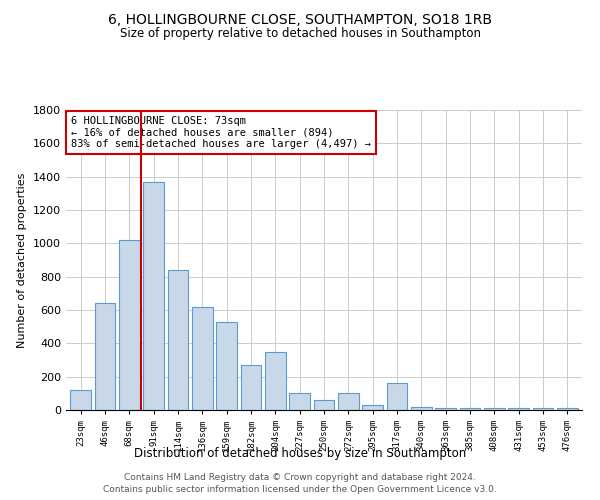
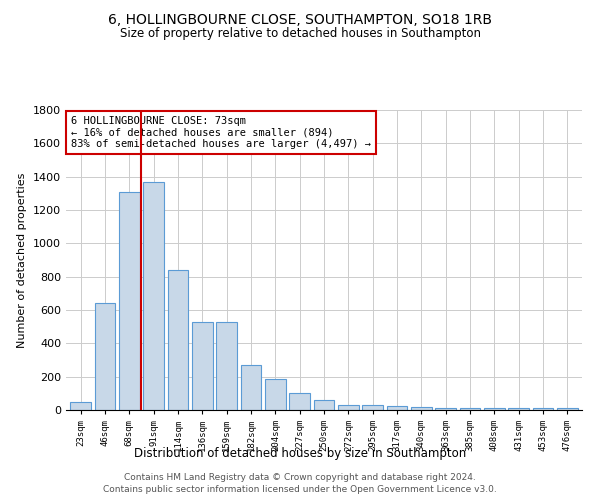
23sqm: 120 -> 50
68sqm: 1020 -> 1310
136sqm: 620 -> 530
204sqm: 350 -> 180
272sqm: 100 -> 30
317sqm: 160 -> 20
